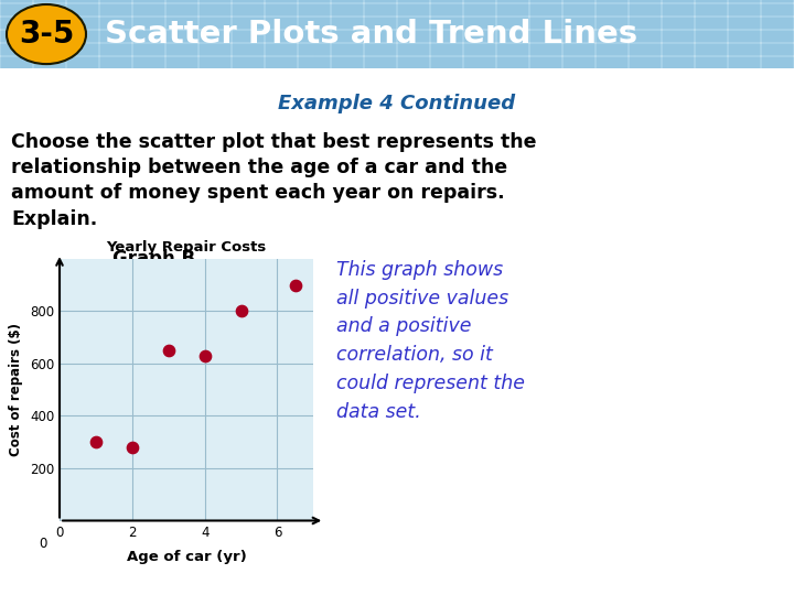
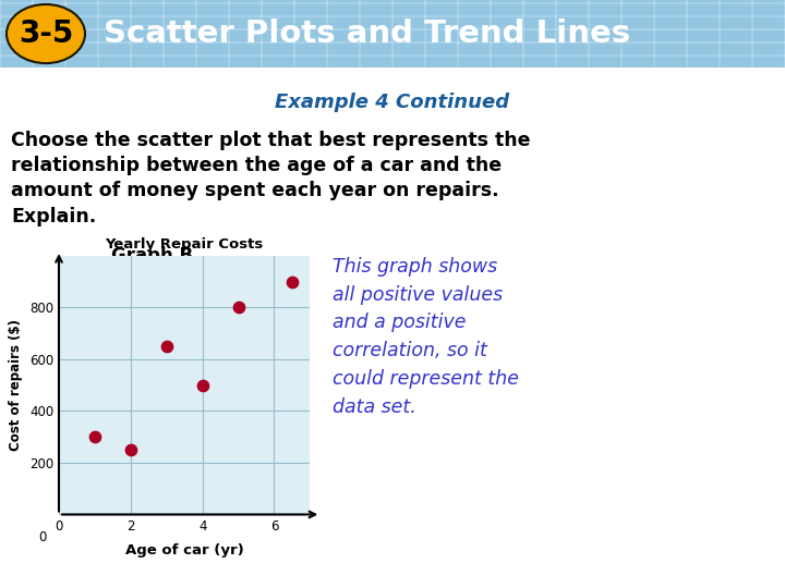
2: 280 -> 250
4: 630 -> 500
